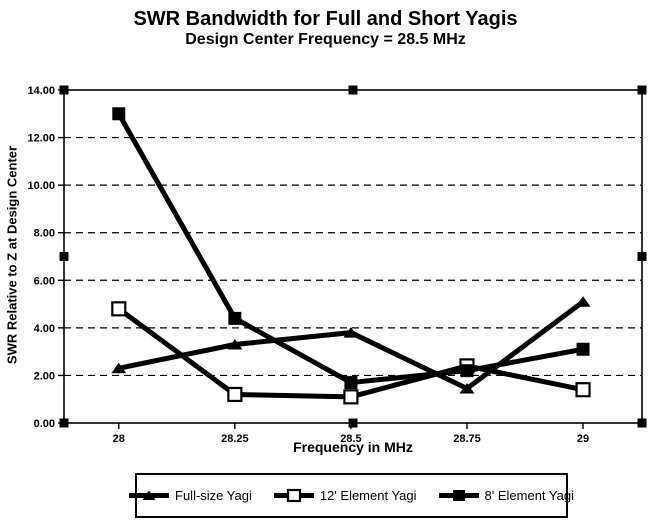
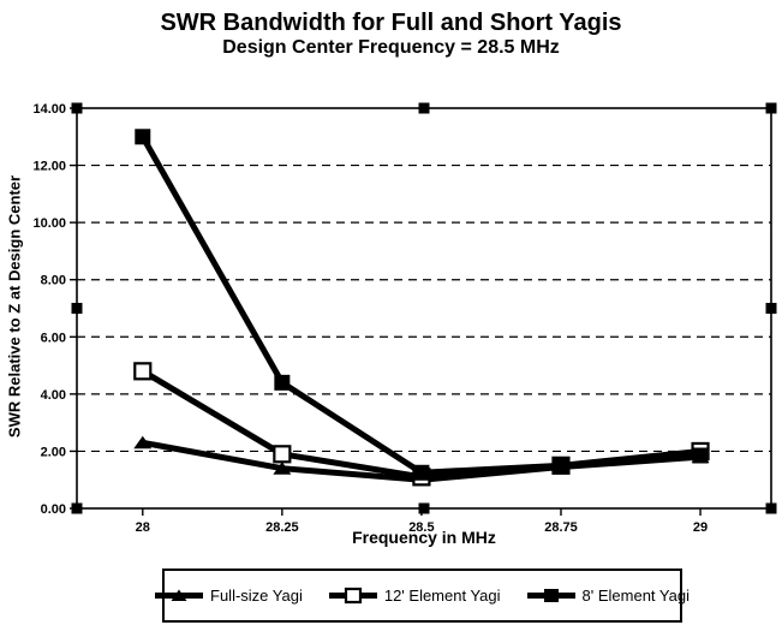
Full-size Yagi/28.25: 3.3 -> 1.4
12' Element Yagi/28.25: 1.2 -> 1.9
Full-size Yagi/28.5: 3.8 -> 1.0
8' Element Yagi/28.5: 1.7 -> 1.2
12' Element Yagi/28.75: 2.4 -> 1.5
8' Element Yagi/28.75: 2.2 -> 1.5
Full-size Yagi/29: 5.1 -> 1.8
12' Element Yagi/29: 1.4 -> 2.0
8' Element Yagi/29: 3.1 -> 1.9
